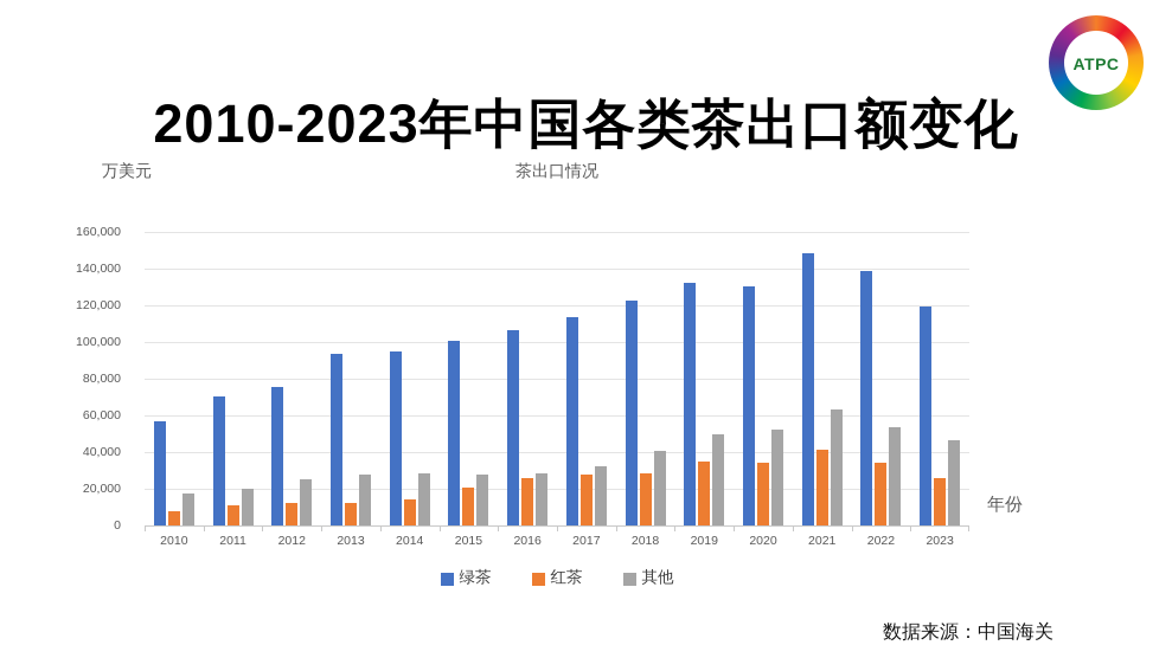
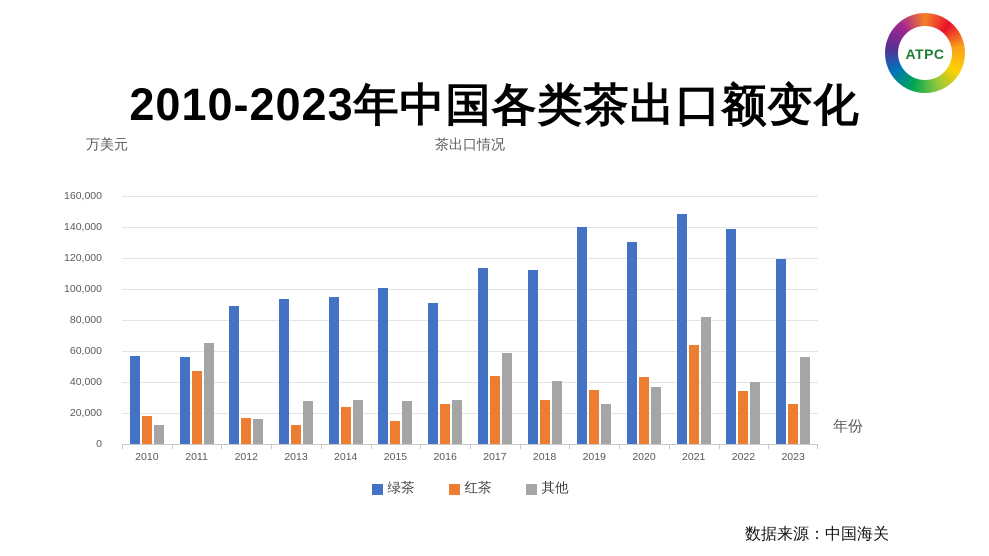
红茶/2010: 8000 -> 18000
其他/2010: 18000 -> 12000
绿茶/2011: 70000 -> 56000
红茶/2011: 11000 -> 47000
其他/2011: 20000 -> 65000
绿茶/2012: 76000 -> 89000
红茶/2012: 12000 -> 17000
其他/2012: 25000 -> 16000
红茶/2014: 14000 -> 24000
红茶/2015: 20000 -> 15000
绿茶/2016: 106000 -> 91000
红茶/2017: 28000 -> 44000
其他/2017: 32000 -> 59000
绿茶/2018: 122000 -> 112000
绿茶/2019: 132000 -> 140000
其他/2019: 50000 -> 26000
红茶/2020: 34000 -> 43000
其他/2020: 52000 -> 37000
红茶/2021: 42000 -> 64000
其他/2021: 63000 -> 82000
其他/2022: 54000 -> 40000
其他/2023: 46000 -> 56000
